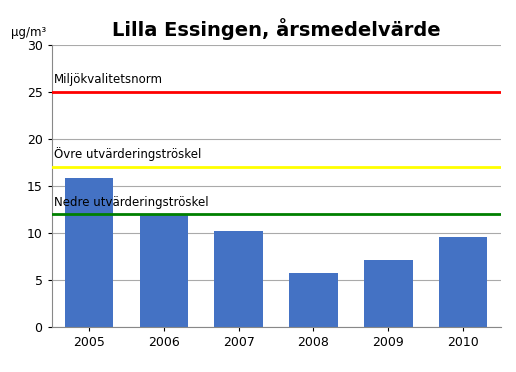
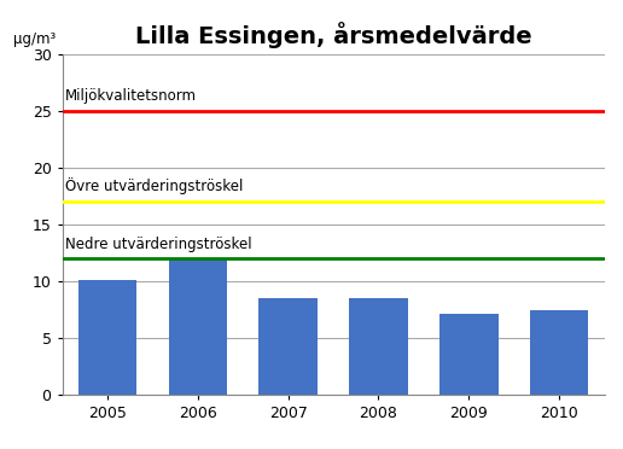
2005: 15.8 -> 10.1
2007: 10.2 -> 8.5
2008: 5.8 -> 8.5
2010: 9.6 -> 7.5
